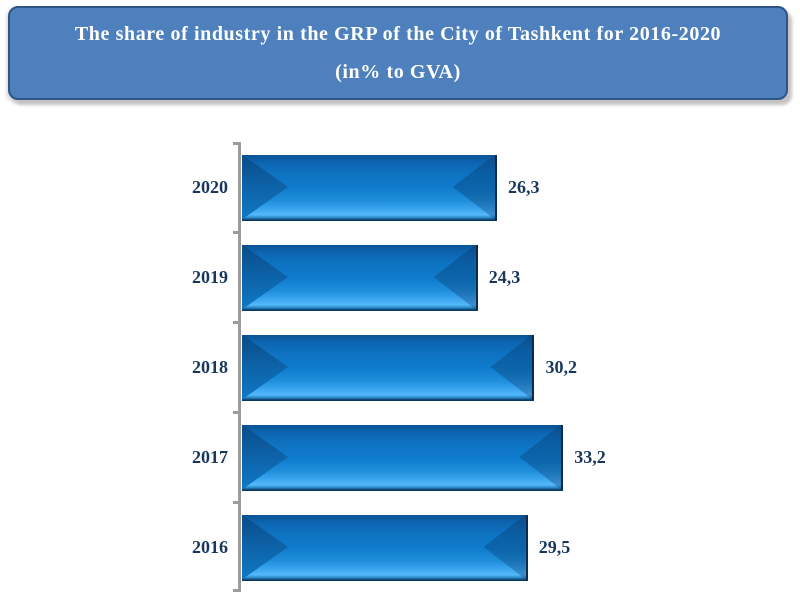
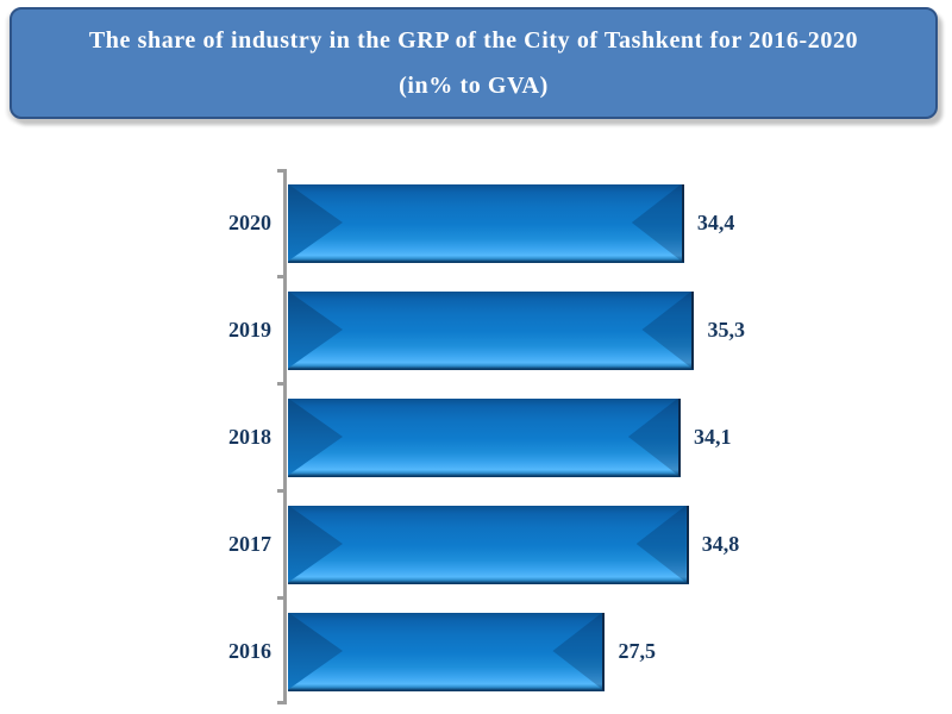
2020: 26,3 -> 34,4
2019: 24,3 -> 35,3
2018: 30,2 -> 34,1
2017: 33,2 -> 34,8
2016: 29,5 -> 27,5
